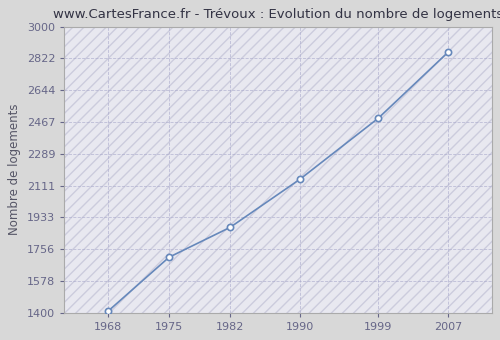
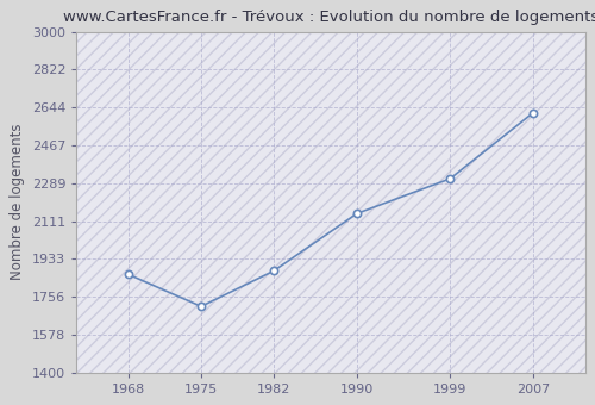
1968: 1410 -> 1860
1999: 2490 -> 2310
2007: 2860 -> 2620
